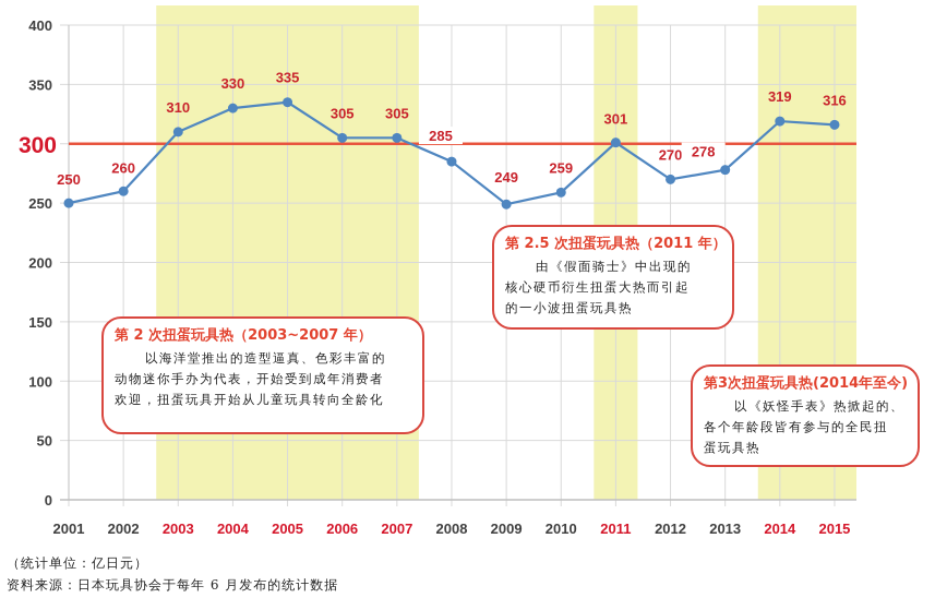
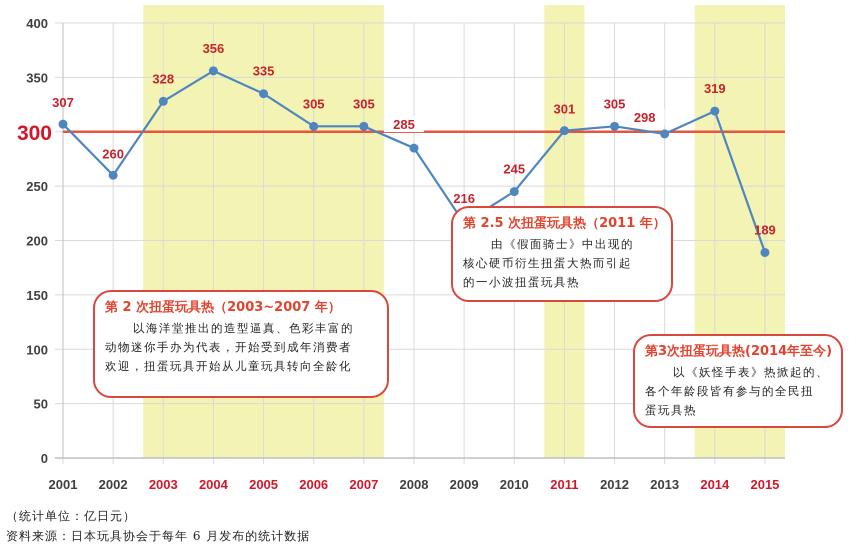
2001: 250 -> 307
2003: 310 -> 328
2004: 330 -> 356
2009: 249 -> 216
2010: 259 -> 245
2012: 270 -> 305
2013: 278 -> 298
2015: 316 -> 189
